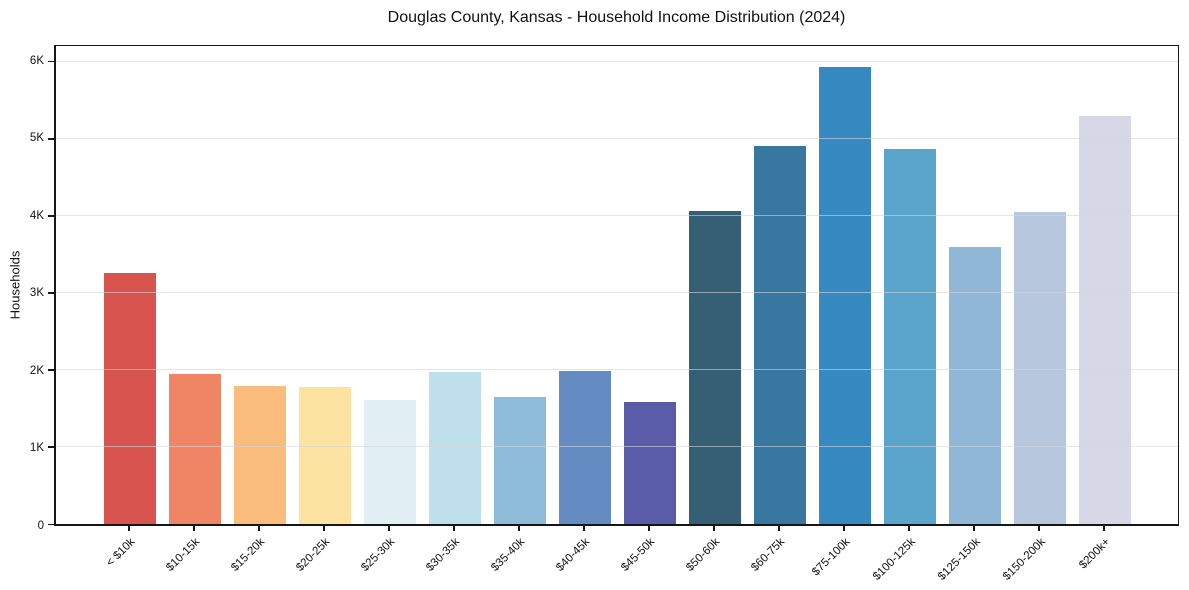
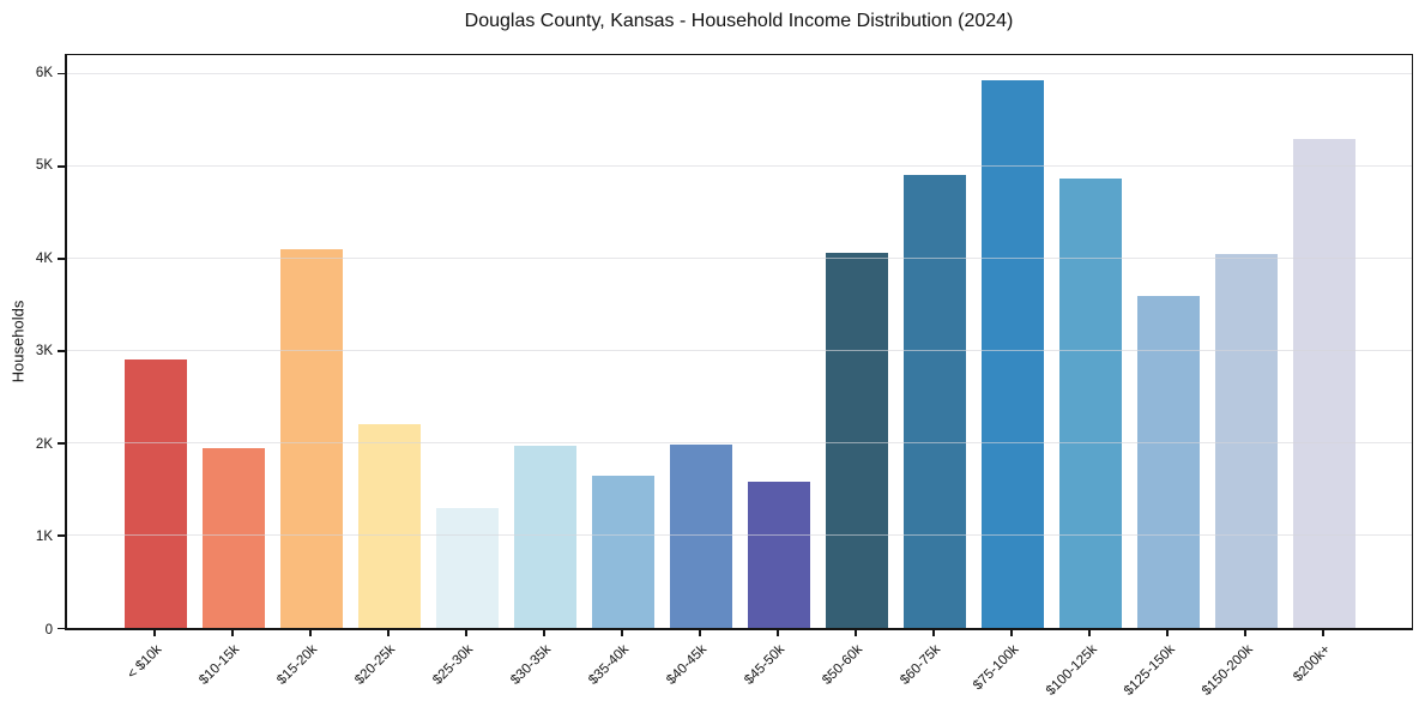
< $10k: 3.2K -> 2.9K
$15-20k: 1.8K -> 4.1K
$20-25k: 1.8K -> 2.2K
$25-30k: 1.6K -> 1.3K
